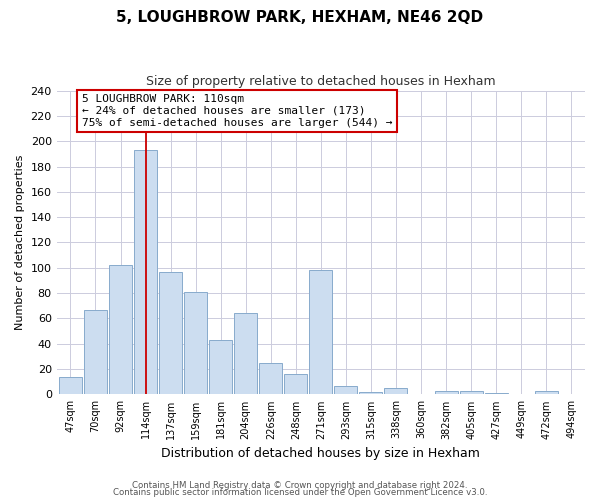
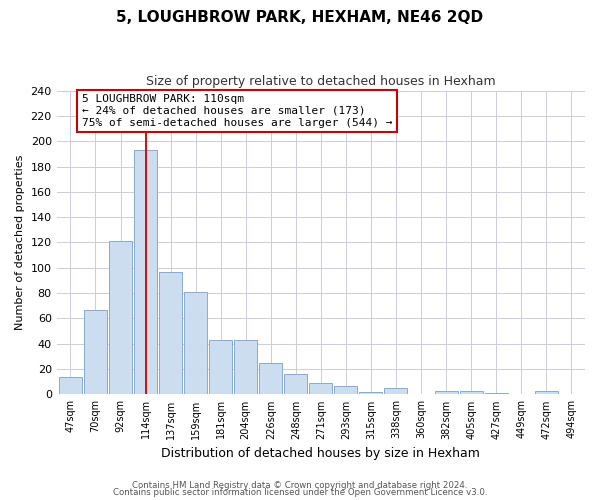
92sqm: 102 -> 121
204sqm: 64 -> 43
271sqm: 98 -> 9
